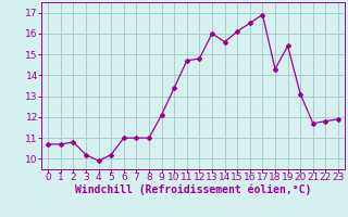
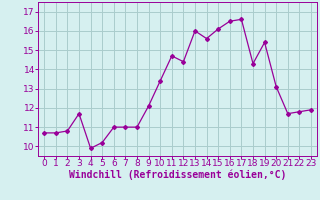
3: 10.2 -> 11.7
12: 14.8 -> 14.4
17: 16.9 -> 16.6
